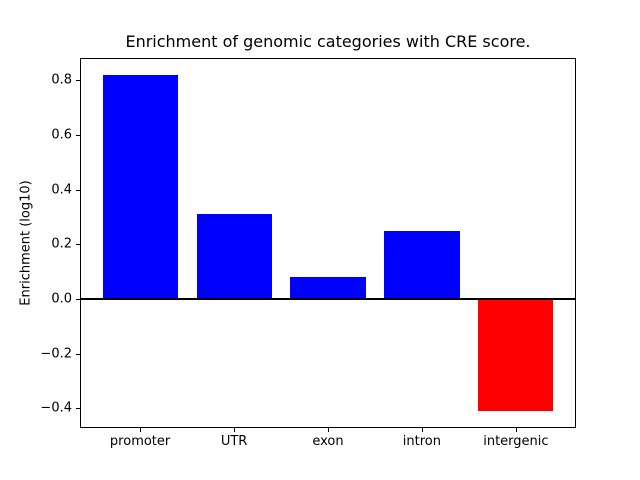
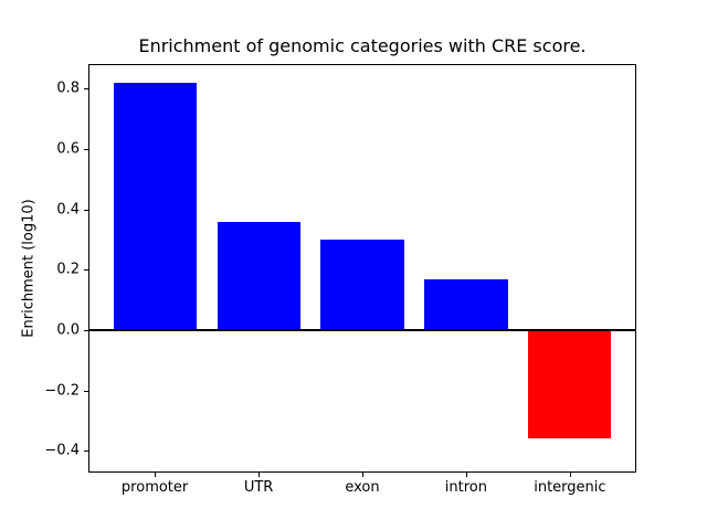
UTR: 0.31 -> 0.36
exon: 0.08 -> 0.30
intron: 0.25 -> 0.17
intergenic: -0.41 -> -0.36
